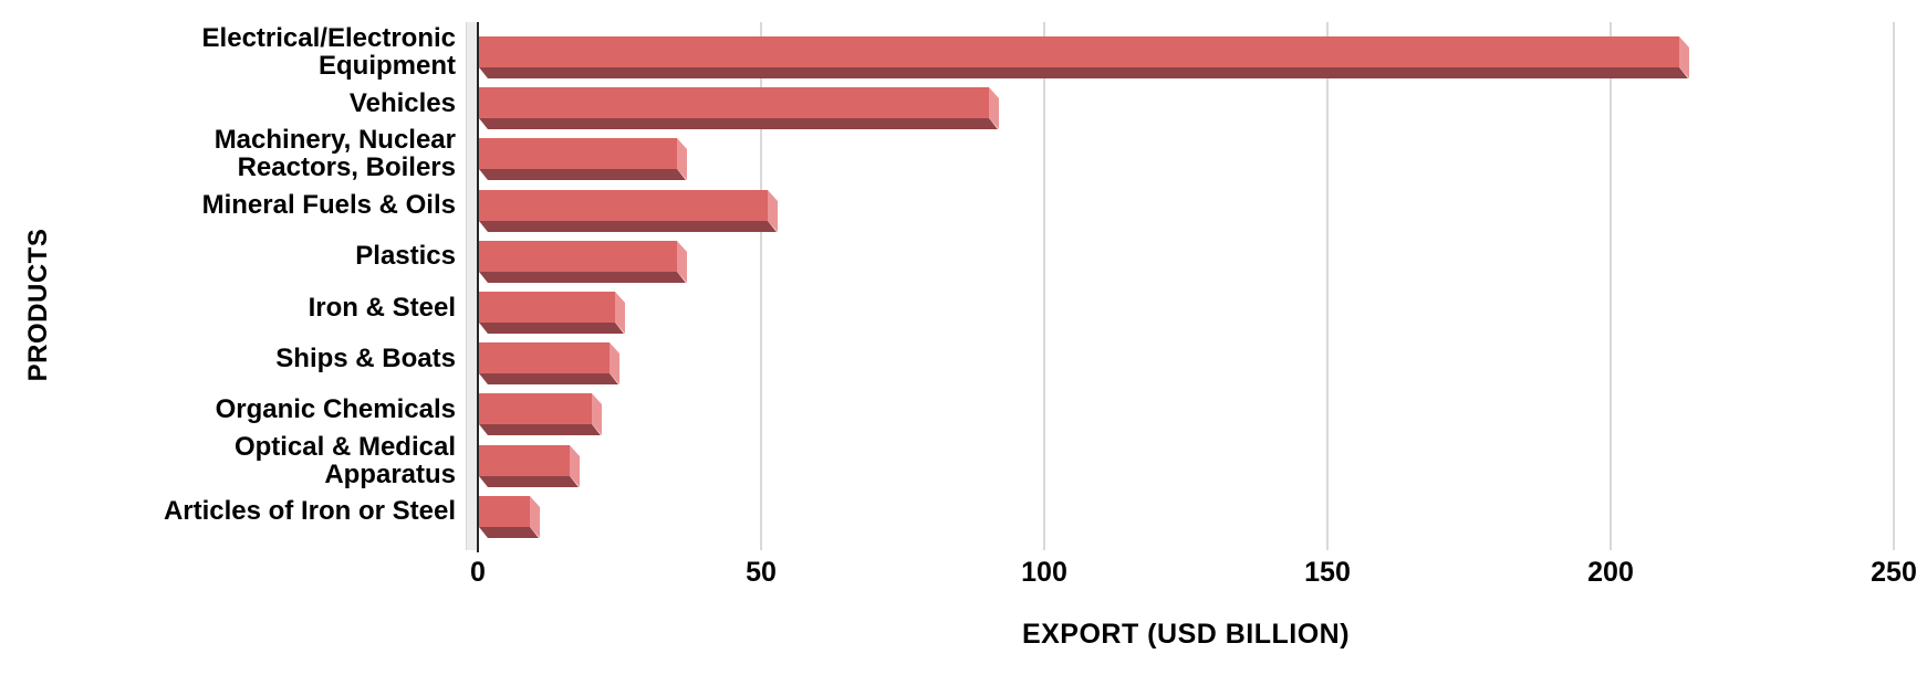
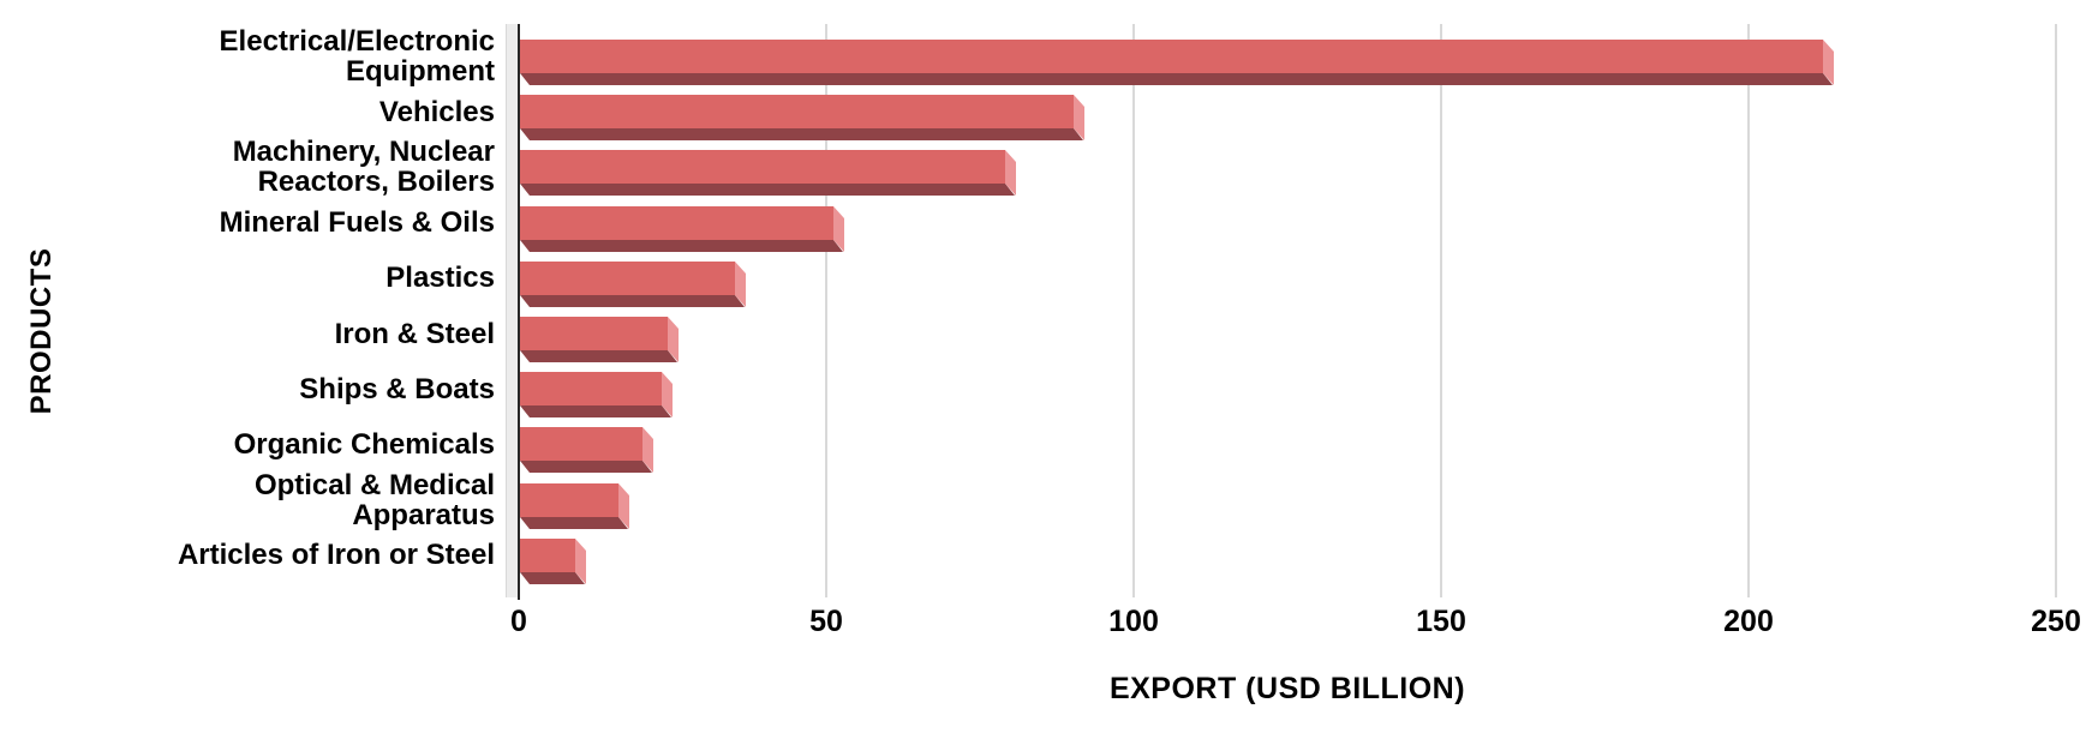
Machinery, Nuclear Reactors, Boilers: 35 -> 79
